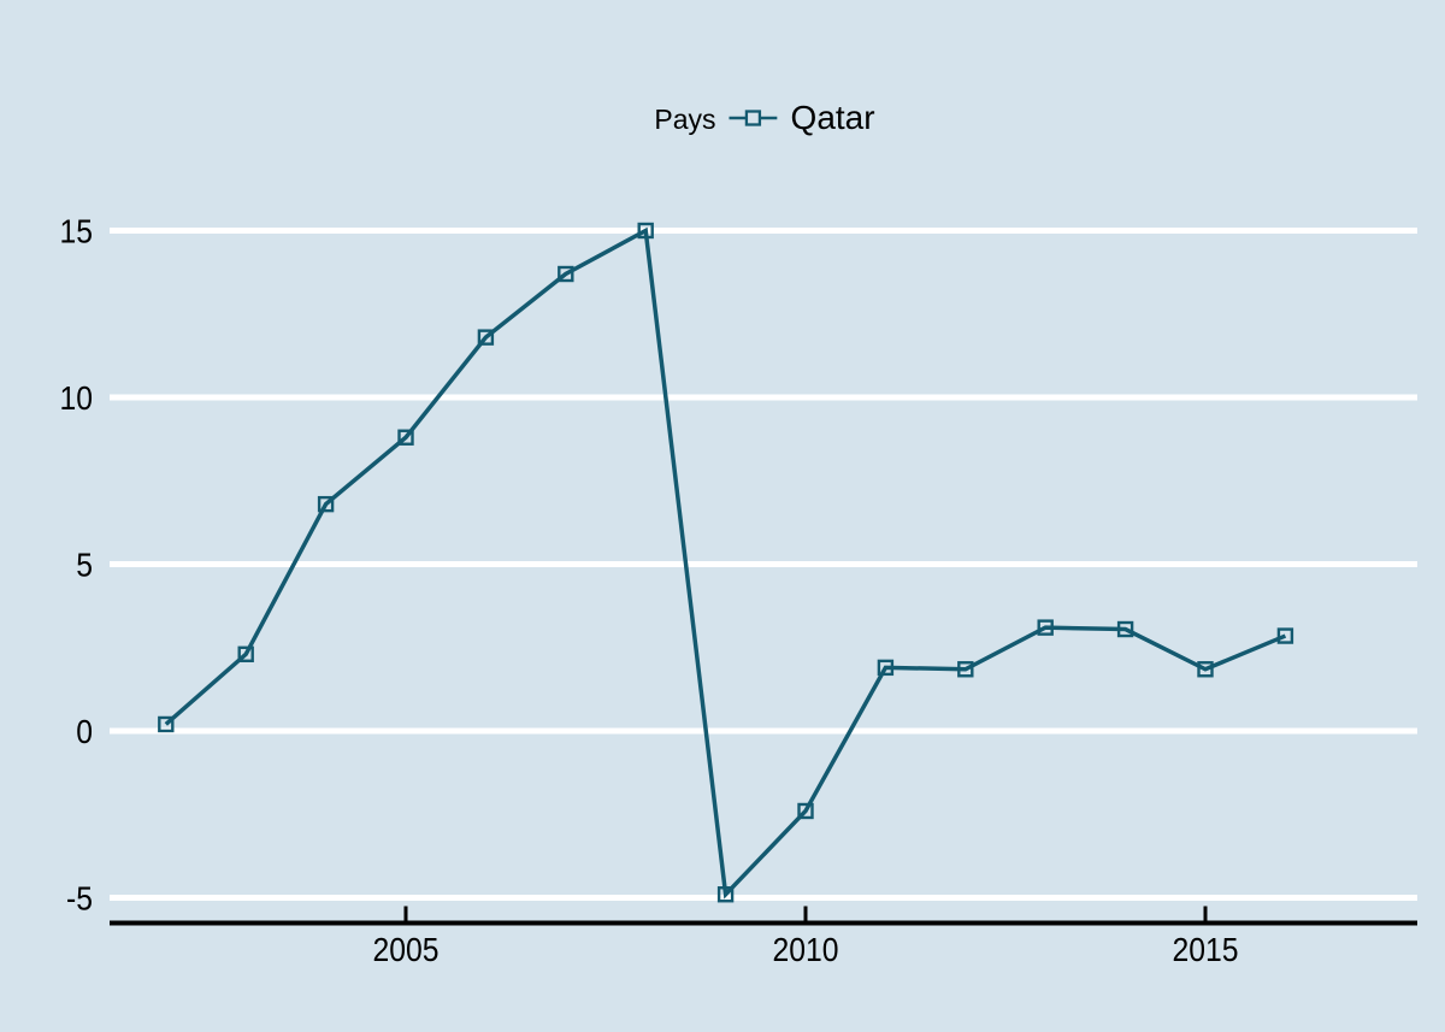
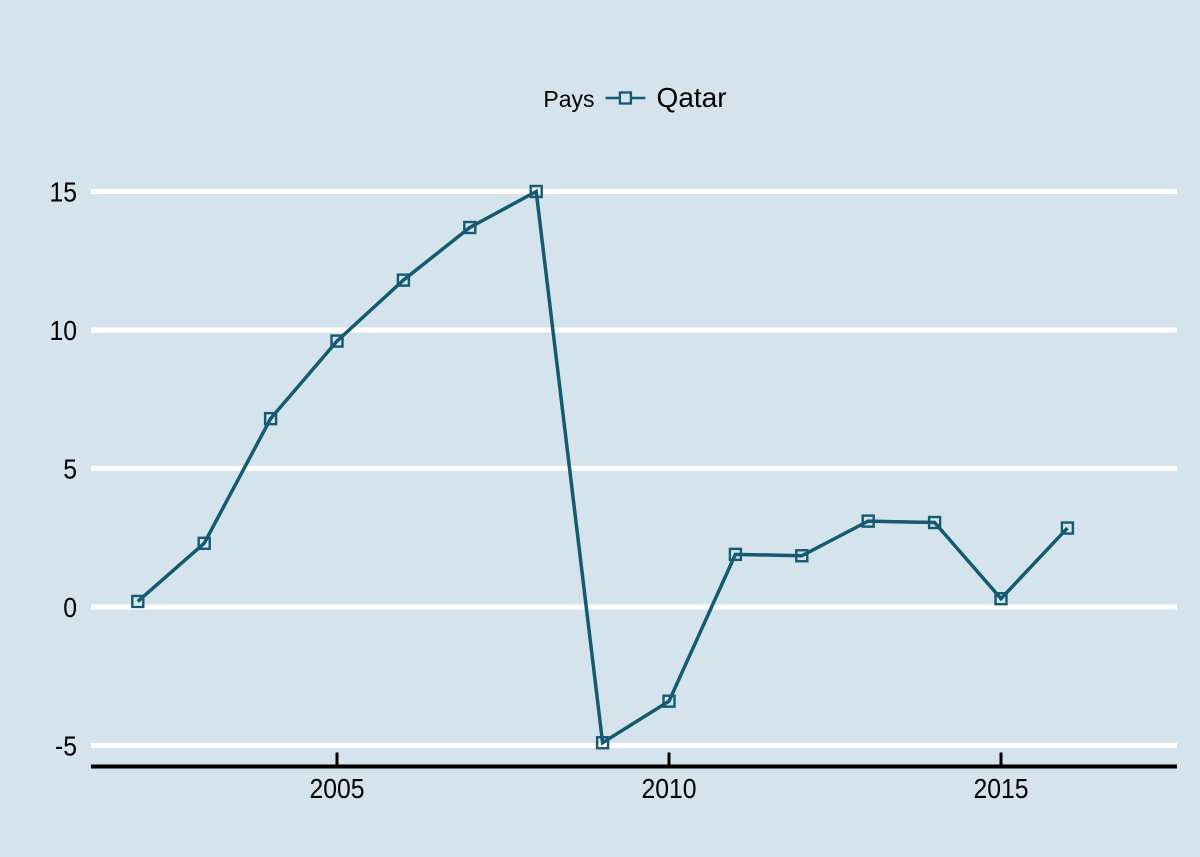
2005: 8.8 -> 9.6
2010: -2.4 -> -3.4
2015: 1.9 -> 0.3
